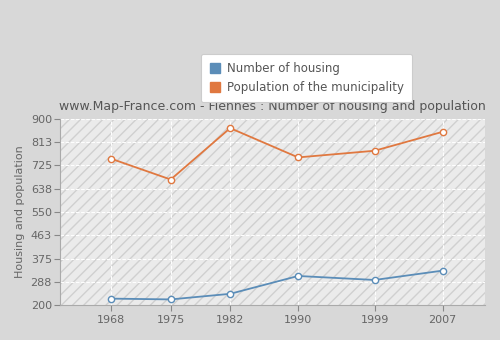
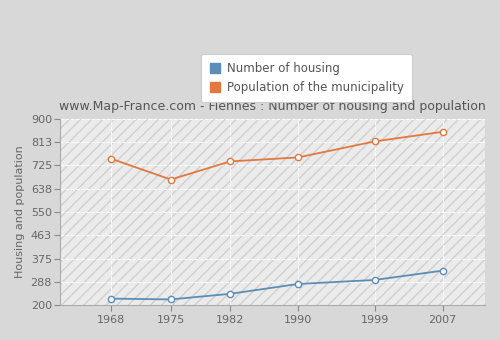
Population of the municipality/1982: 865 -> 740
Number of housing/1990: 310 -> 280
Population of the municipality/1999: 780 -> 815
